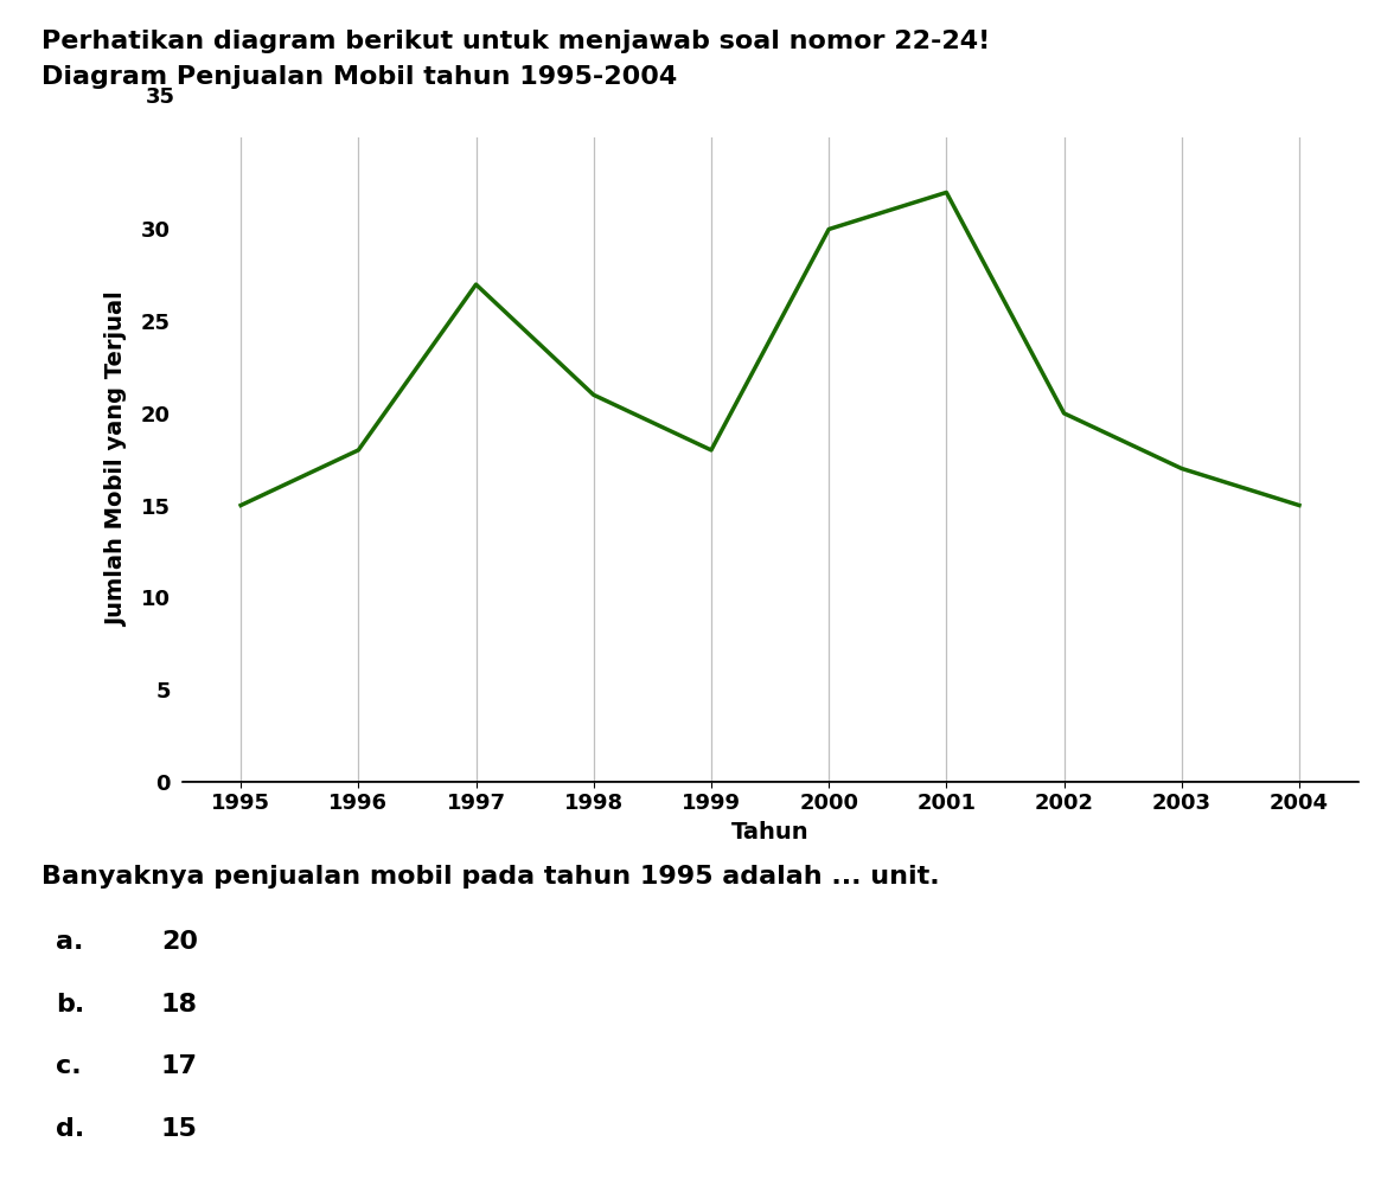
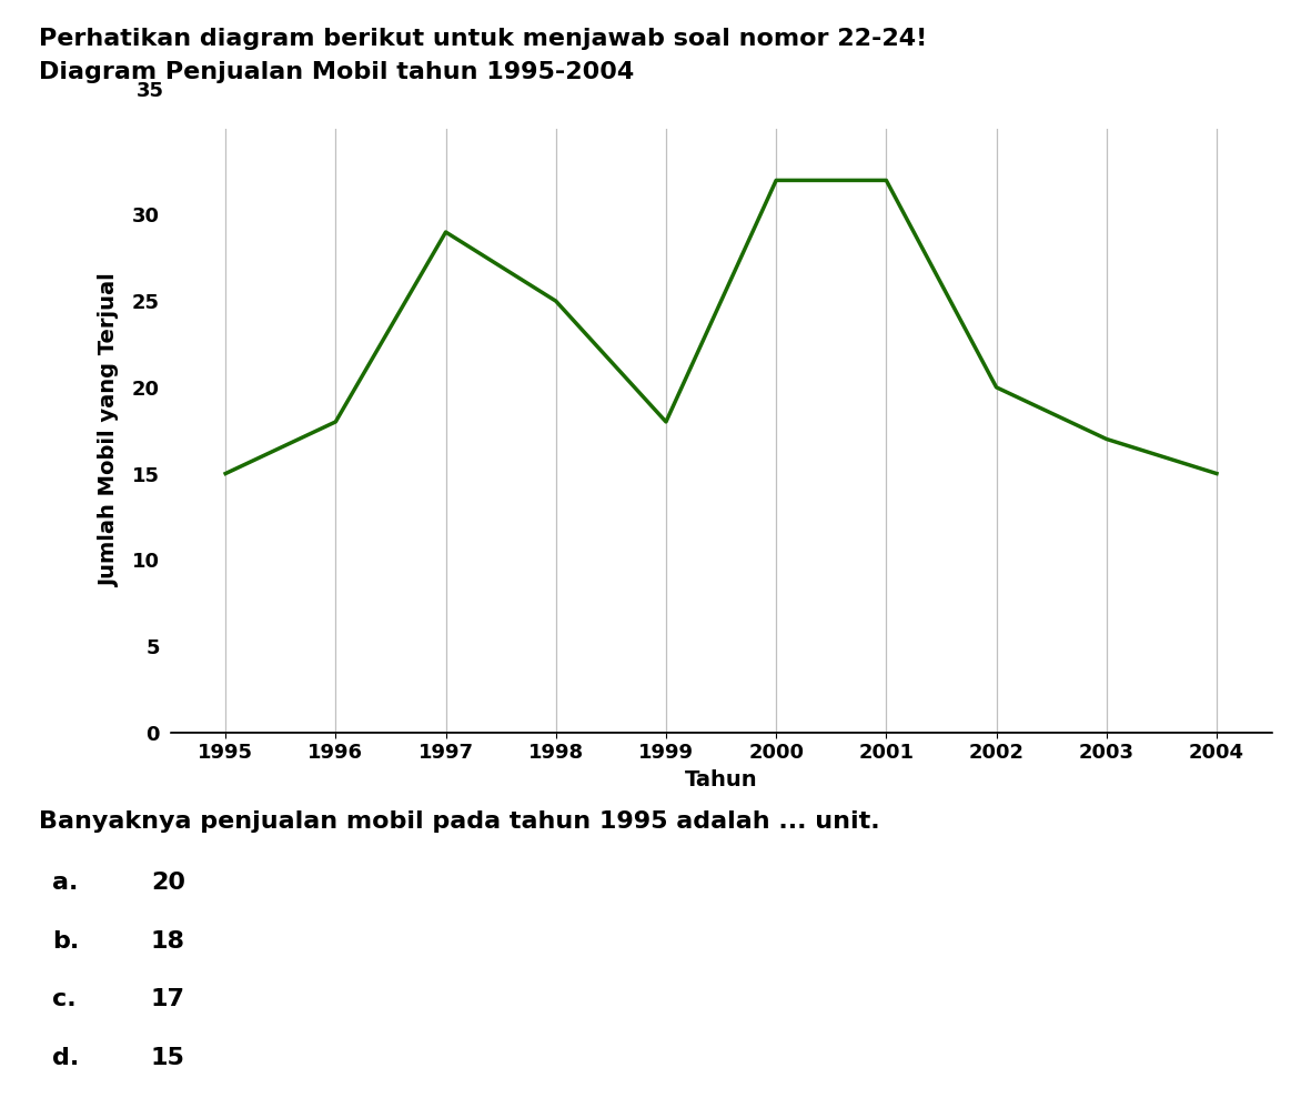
1997: 27 -> 29
1998: 21 -> 25
2000: 30 -> 32
